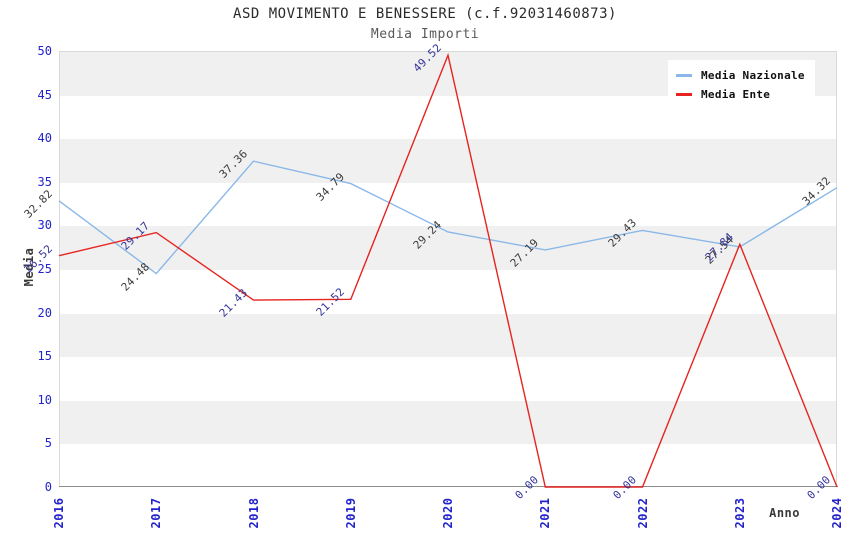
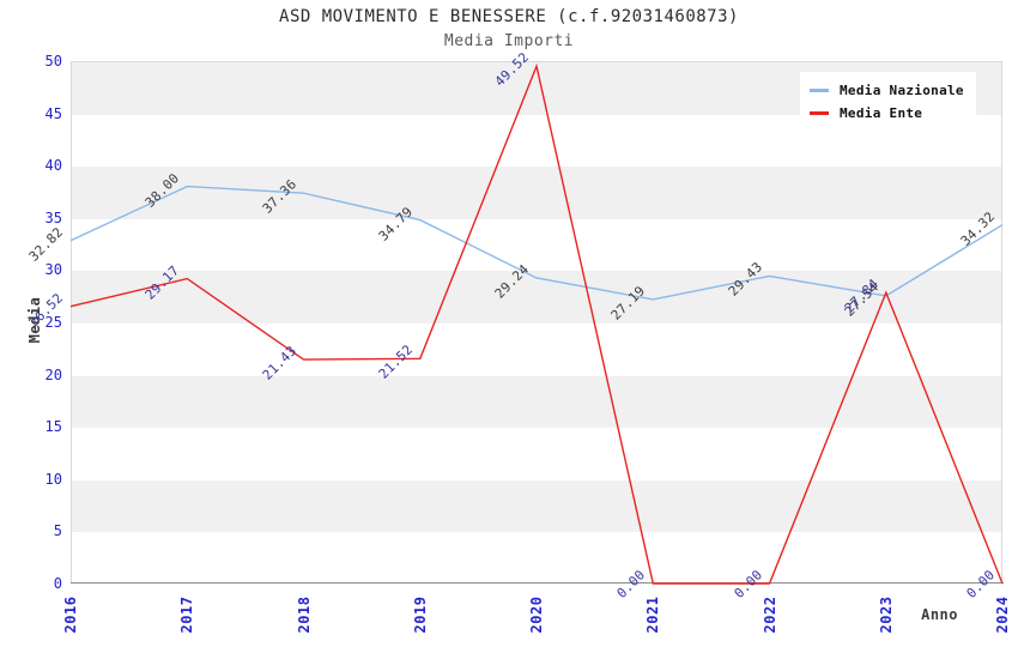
Media Nazionale/2017: 24.48 -> 38.00
